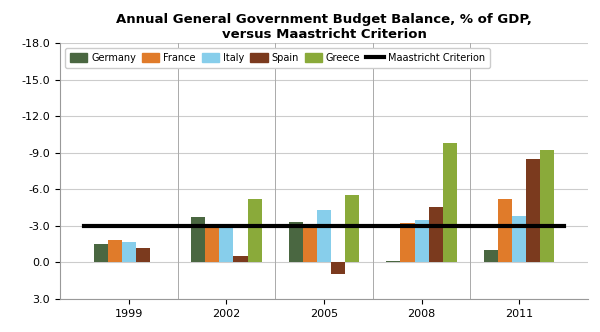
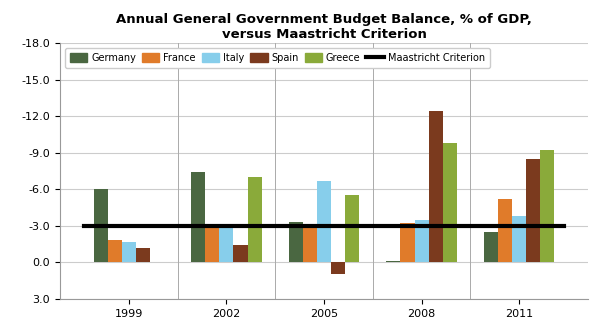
Germany/1999: -1.5 -> -6.0
Germany/2002: -3.7 -> -7.4
Spain/2002: -0.5 -> -1.4
Greece/2002: -5.2 -> -7.0
Italy/2005: -4.3 -> -6.7
Spain/2008: -4.5 -> -12.4
Germany/2011: -1.0 -> -2.5
